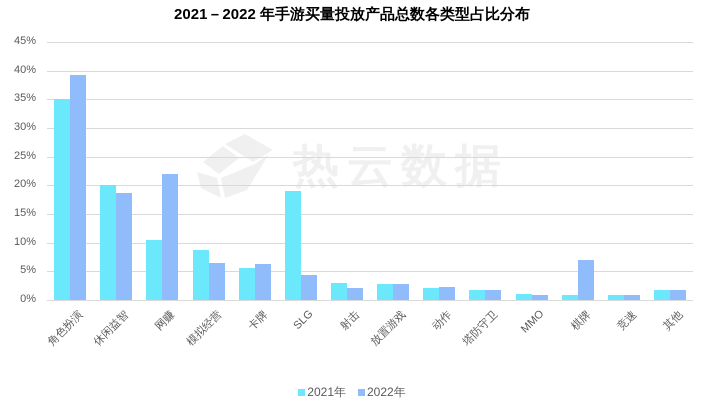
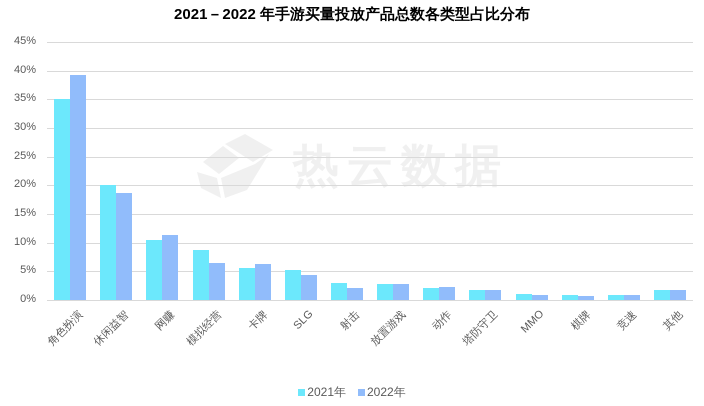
2022年/网赚: 22% -> 11%
2021年/SLG: 19% -> 5%
2022年/棋牌: 7% -> 1%
